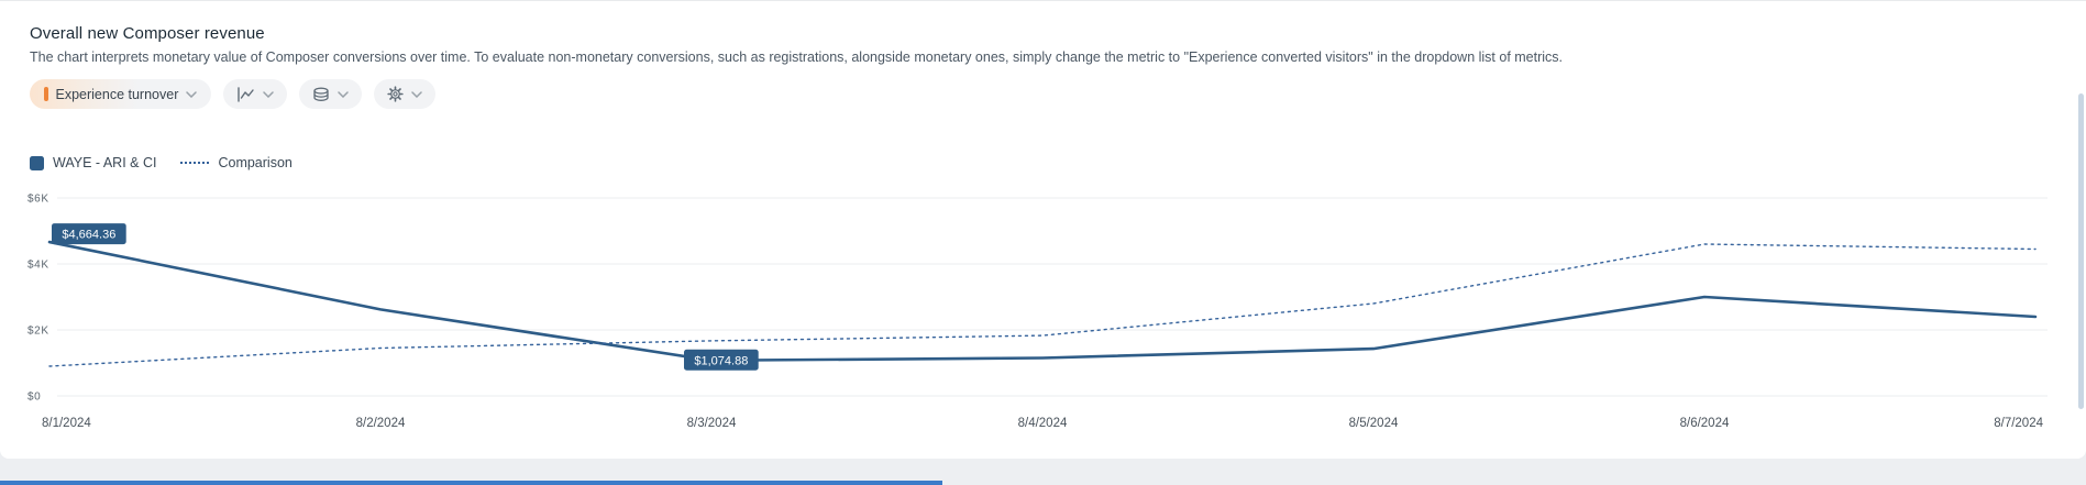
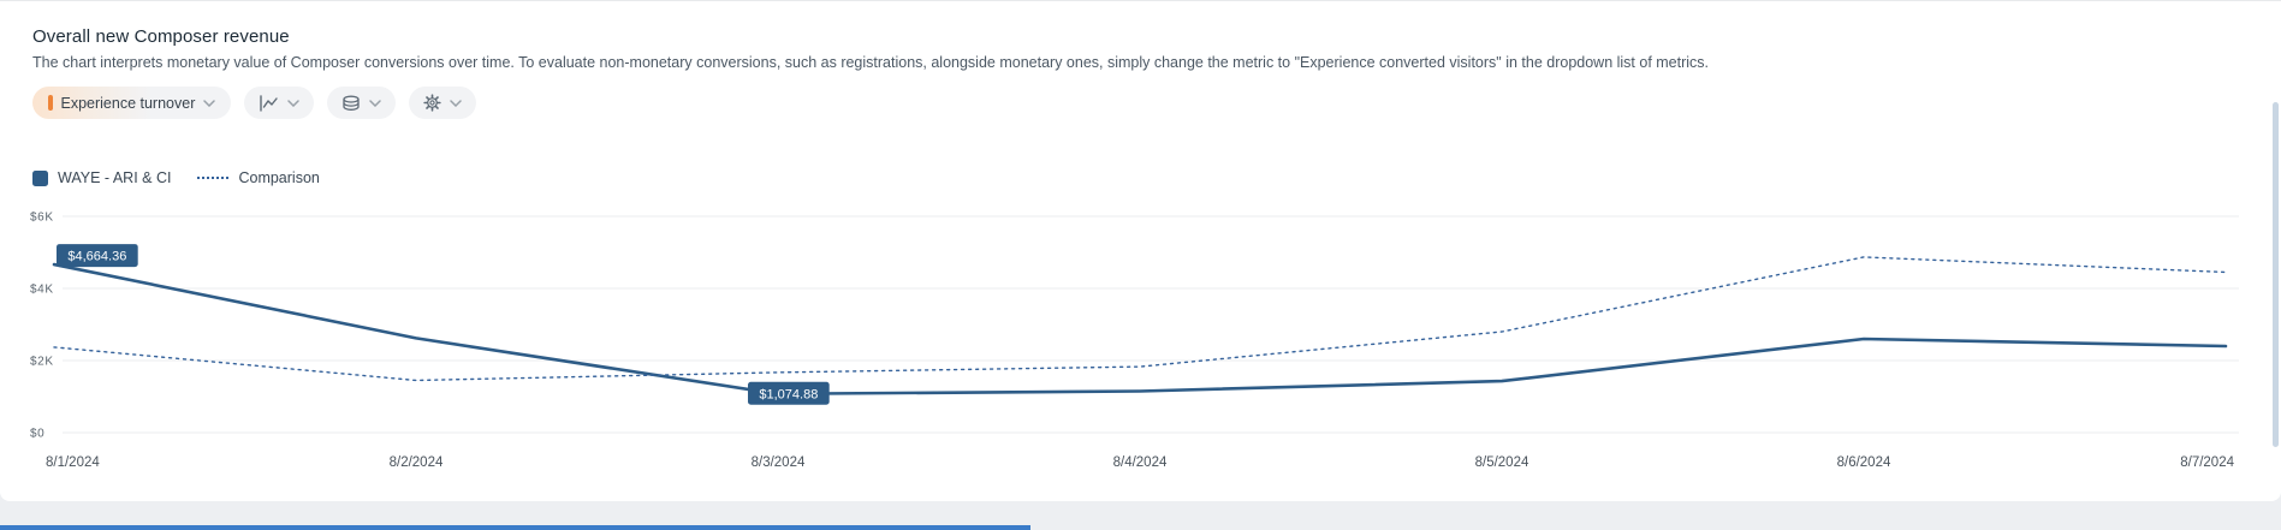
Comparison/8/1/2024: $0.9K -> $2.4K
WAYE - ARI & CI/8/6/2024: $3.0K -> $2.6K
Comparison/8/6/2024: $4.6K -> $4.9K
